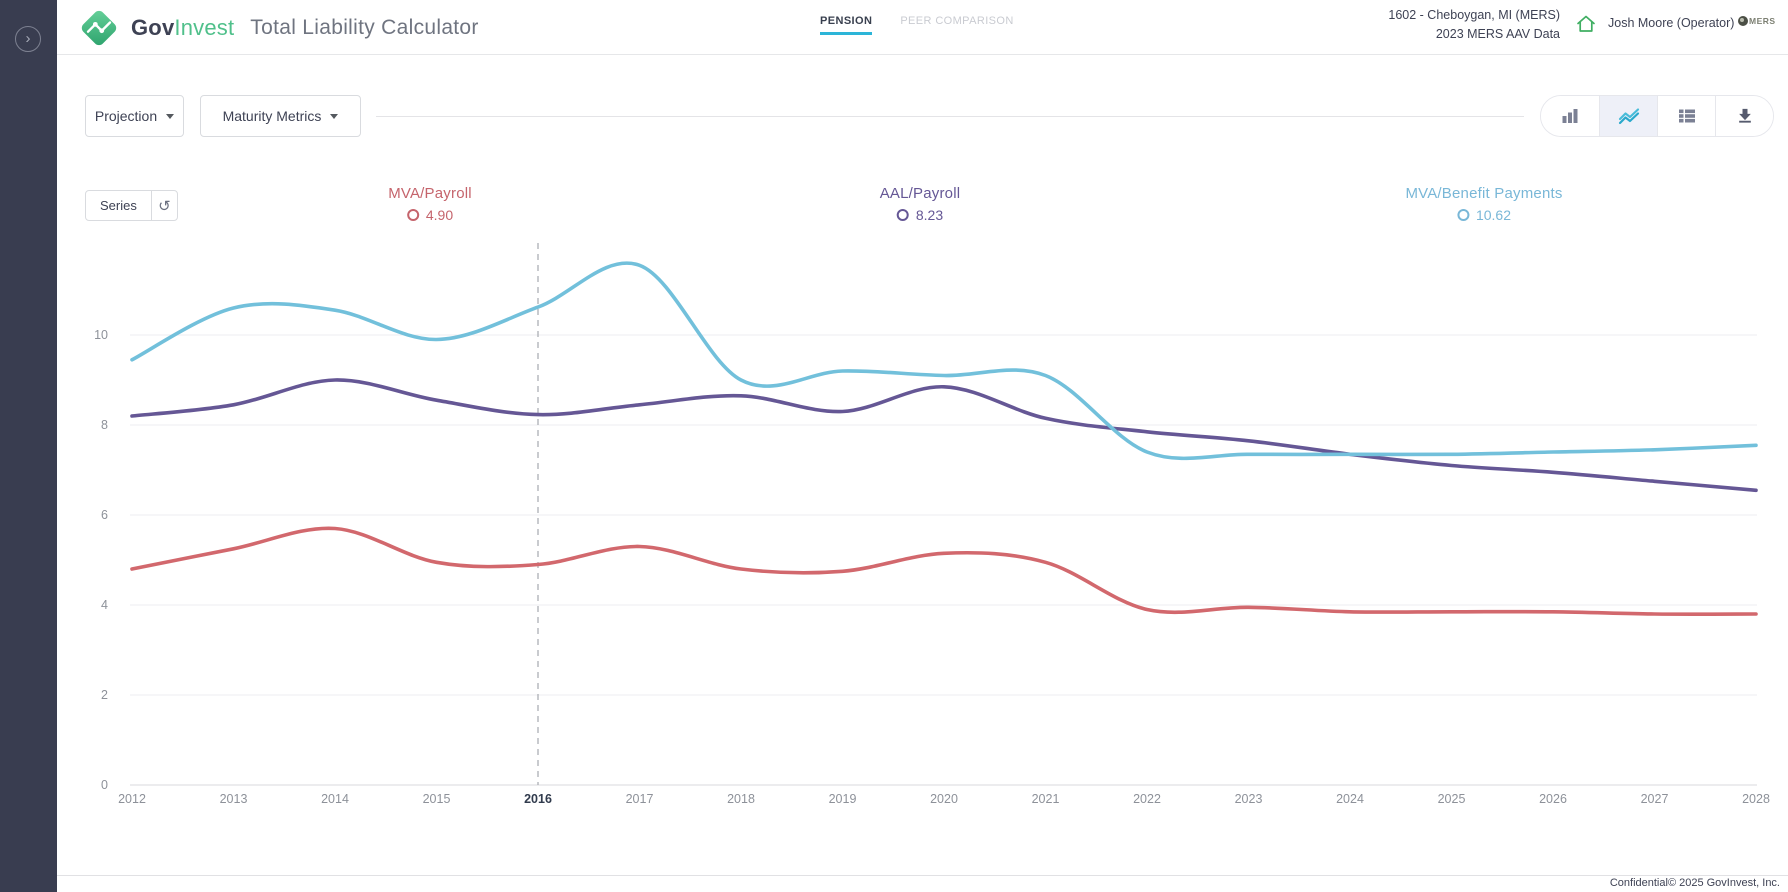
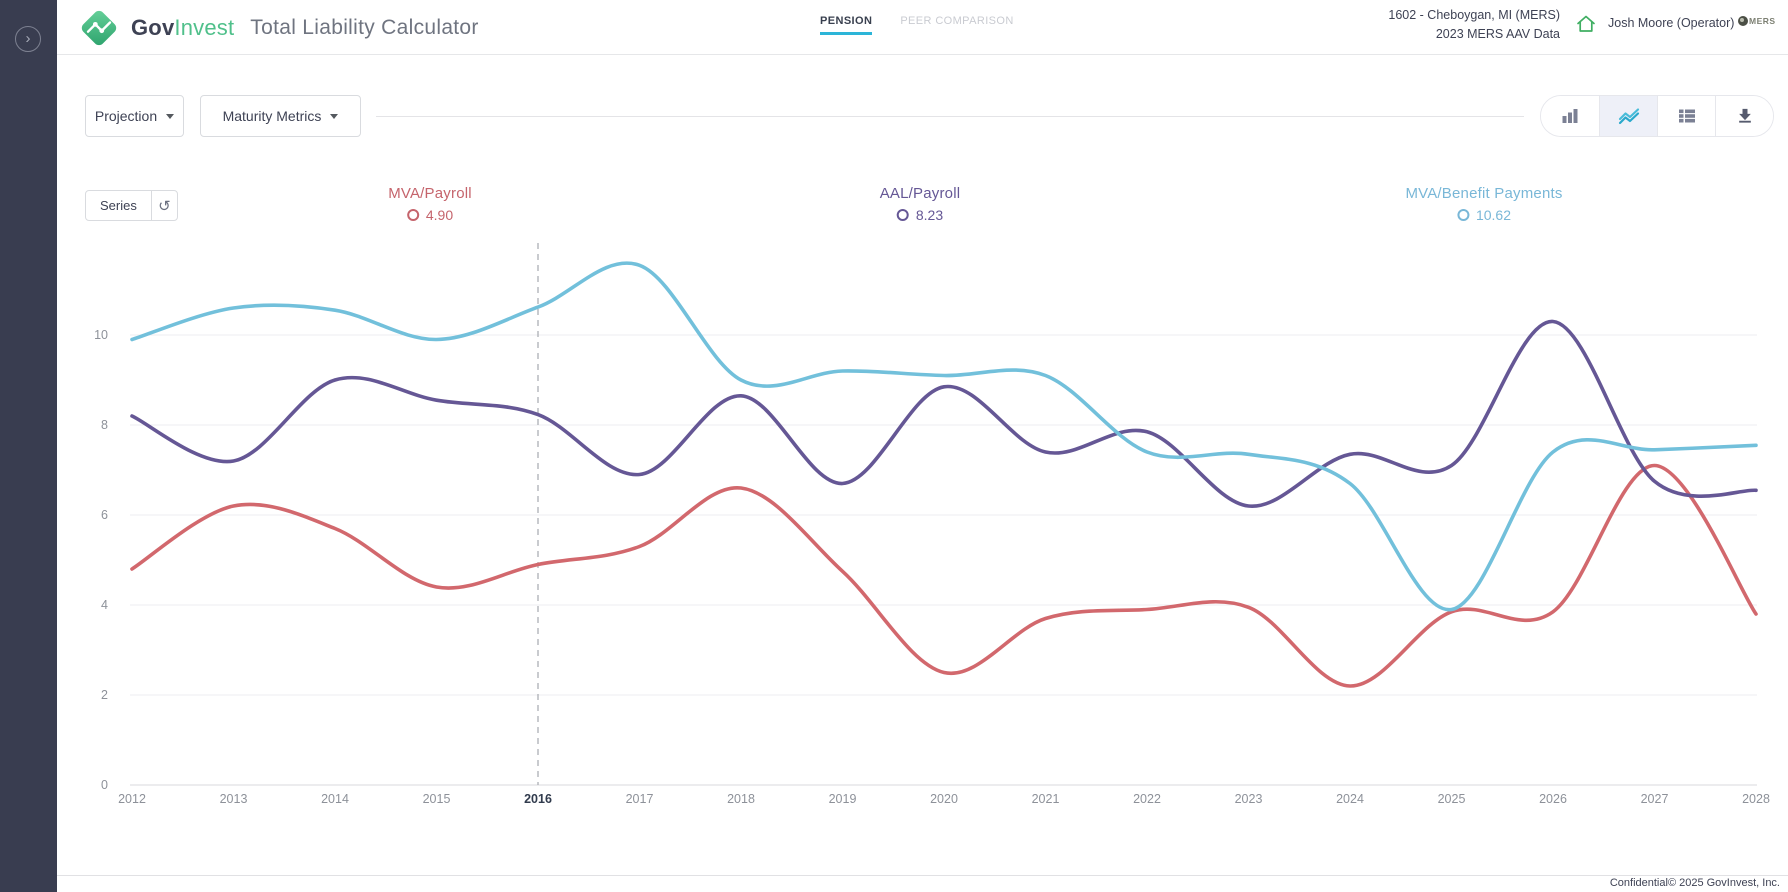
MVA/Benefit Payments/2012: 9.4 -> 9.9
MVA/Payroll/2013: 5.2 -> 6.2
AAL/Payroll/2013: 8.4 -> 7.2
MVA/Payroll/2015: 5.0 -> 4.4
AAL/Payroll/2017: 8.4 -> 6.9
MVA/Payroll/2018: 4.8 -> 6.6
AAL/Payroll/2019: 8.3 -> 6.7
MVA/Payroll/2020: 5.2 -> 2.5
MVA/Payroll/2021: 5.0 -> 3.7
AAL/Payroll/2021: 8.2 -> 7.4
AAL/Payroll/2023: 7.7 -> 6.2
MVA/Payroll/2024: 3.9 -> 2.2
MVA/Benefit Payments/2024: 7.3 -> 6.7
MVA/Benefit Payments/2025: 7.3 -> 3.9
AAL/Payroll/2026: 7.0 -> 10.3
MVA/Payroll/2027: 3.8 -> 7.1
